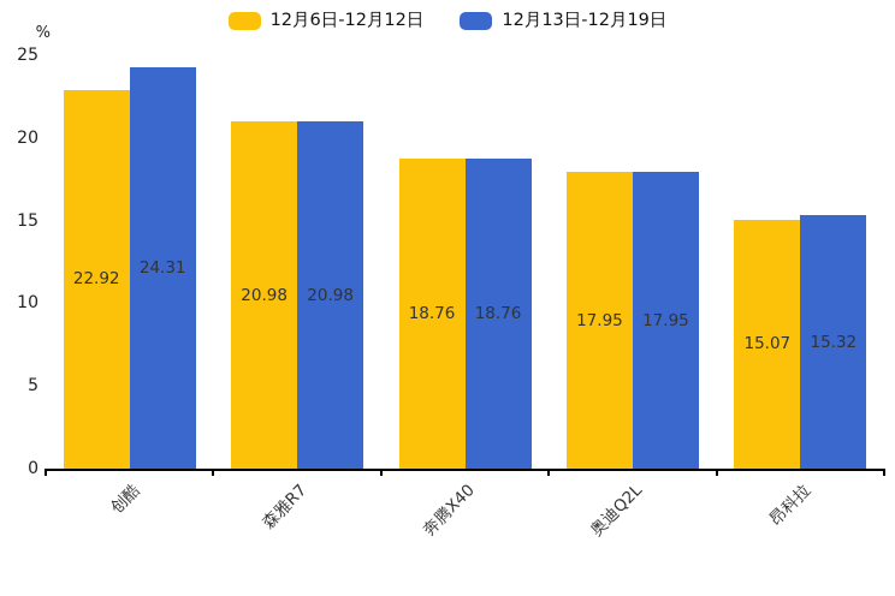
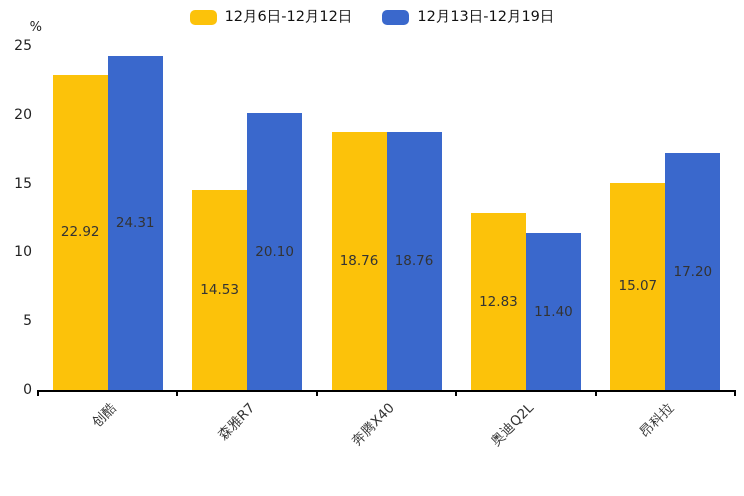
12月6日-12月12日/森雅R7: 20.98 -> 14.53
12月13日-12月19日/森雅R7: 20.98 -> 20.10
12月6日-12月12日/奥迪Q2L: 17.95 -> 12.83
12月13日-12月19日/奥迪Q2L: 17.95 -> 11.40
12月13日-12月19日/昂科拉: 15.32 -> 17.20
